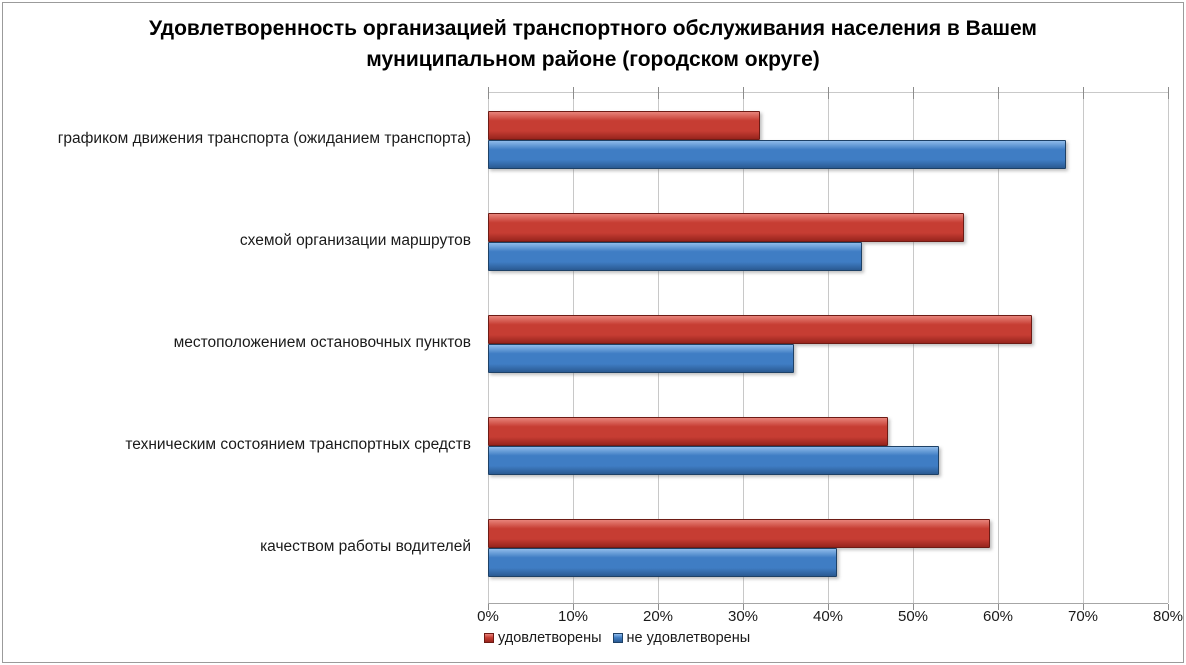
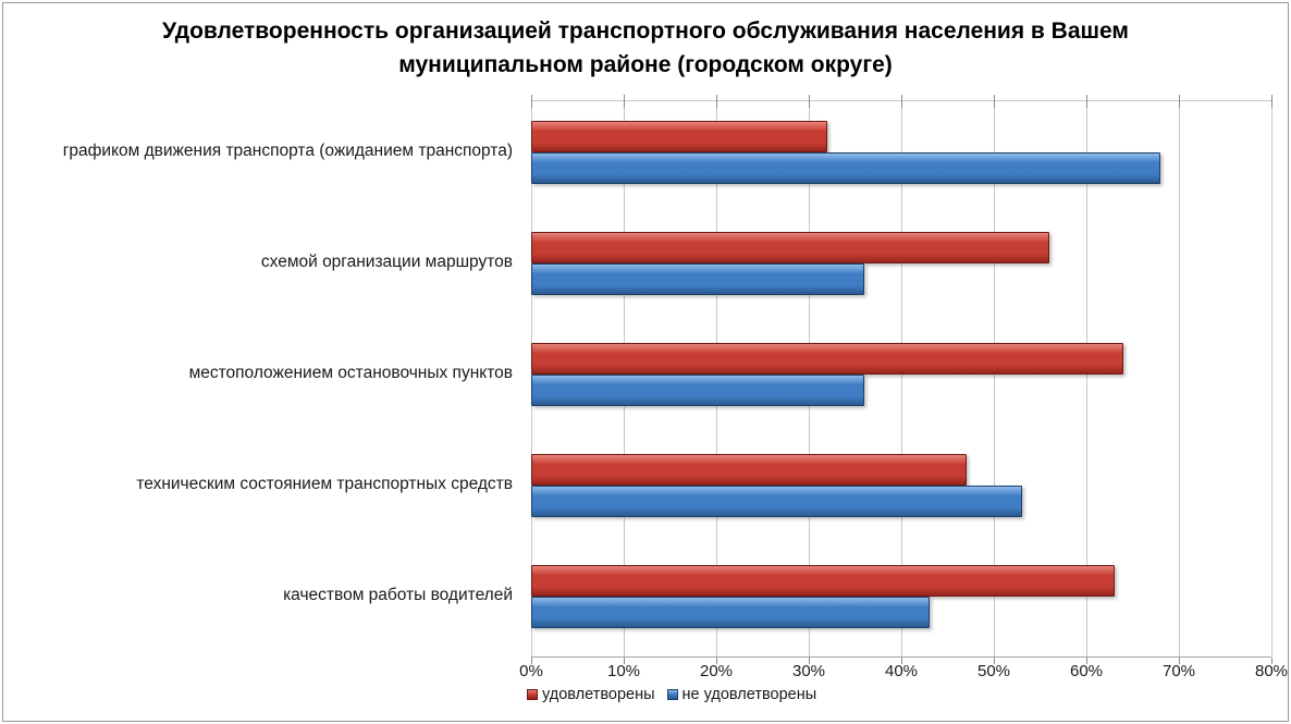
не удовлетворены/схемой организации маршрутов: 44% -> 36%
удовлетворены/качеством работы водителей: 59% -> 63%
не удовлетворены/качеством работы водителей: 41% -> 43%
